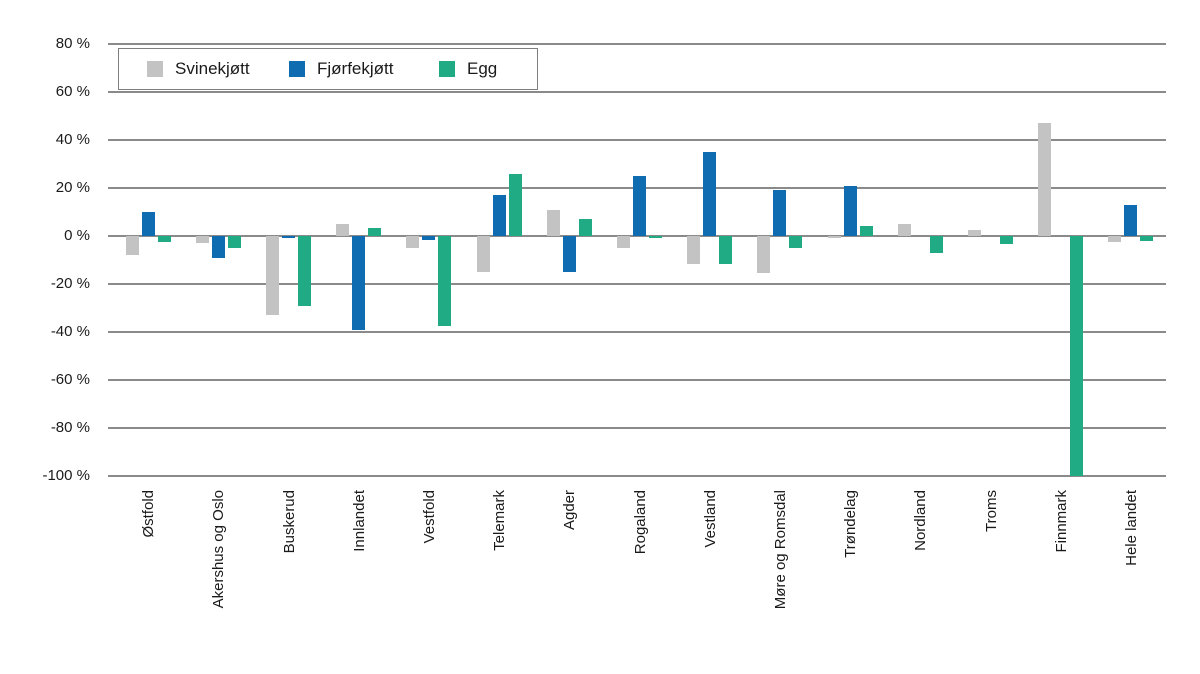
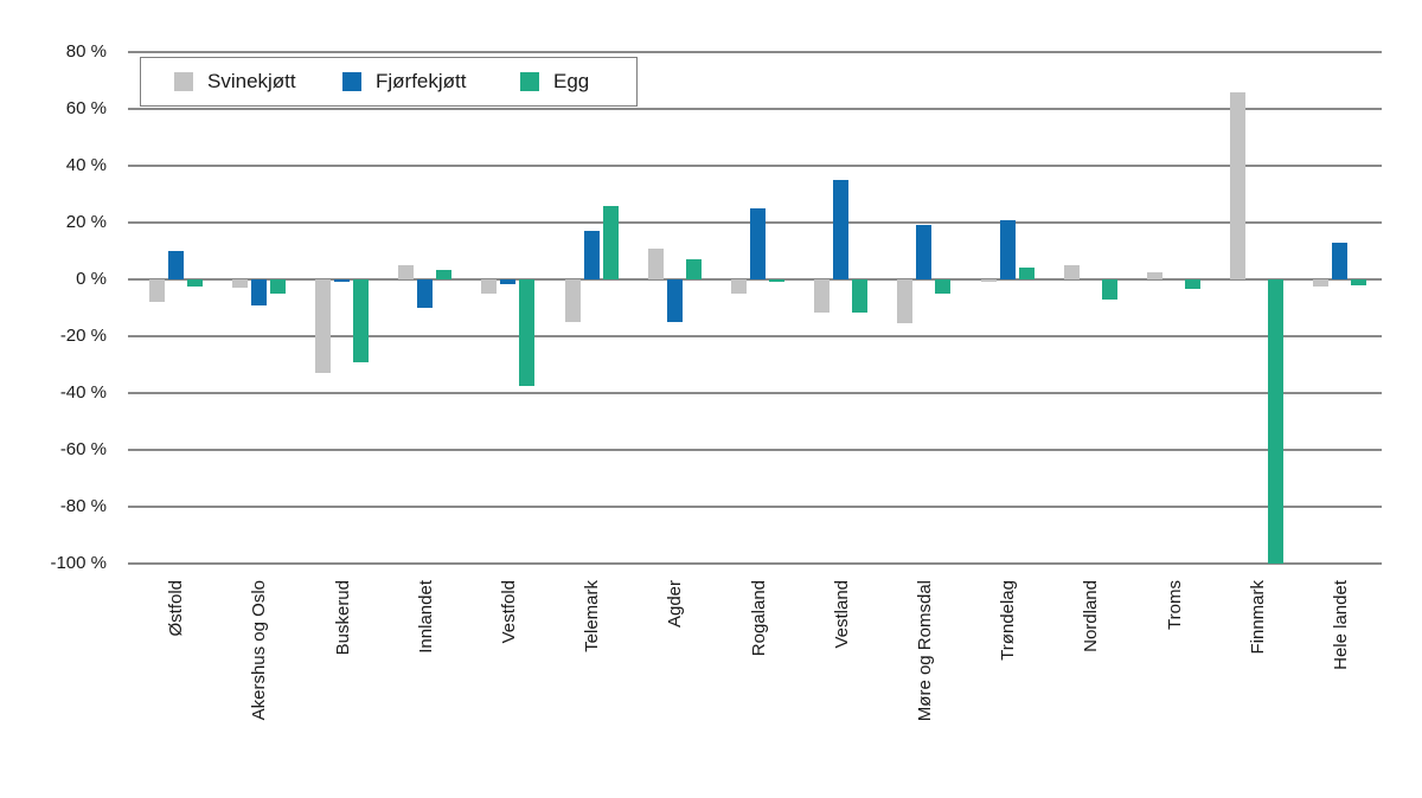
Fjørfekjøtt/Innlandet: -39% -> -10%
Svinekjøtt/Finnmark: 47% -> 66%
